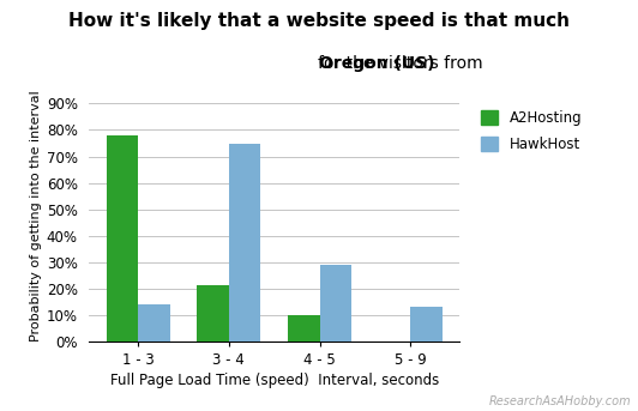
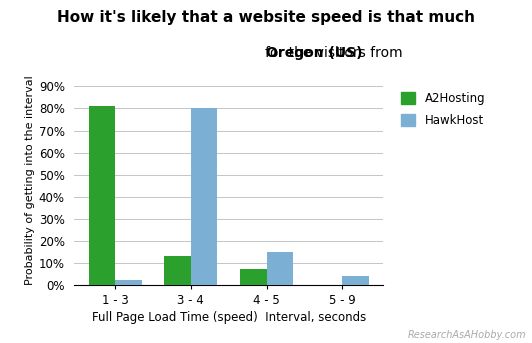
A2Hosting/1 - 3: 78% -> 81%
HawkHost/1 - 3: 14% -> 2%
A2Hosting/3 - 4: 21% -> 13%
HawkHost/3 - 4: 75% -> 80%
A2Hosting/4 - 5: 10% -> 7%
HawkHost/4 - 5: 29% -> 15%
HawkHost/5 - 9: 13% -> 4%
